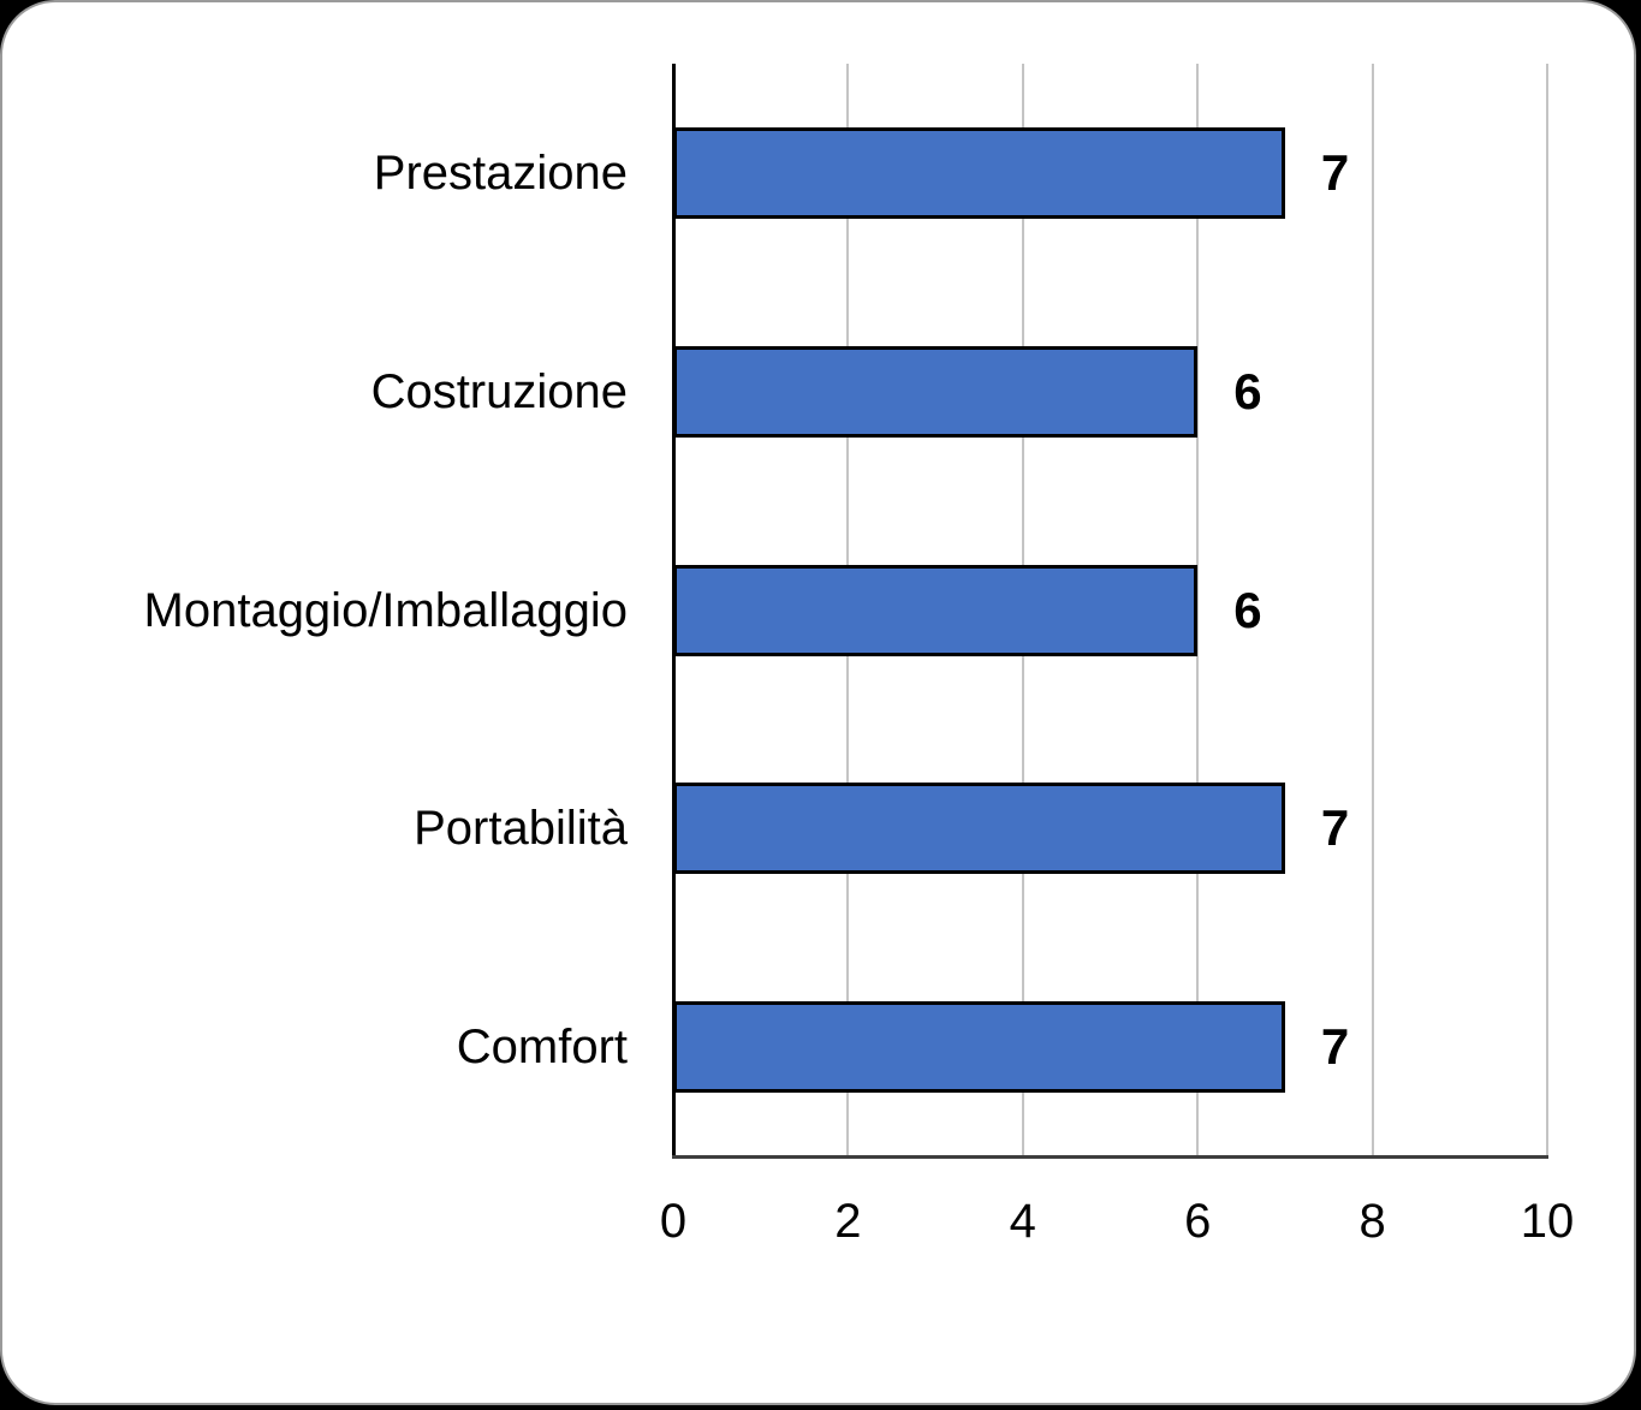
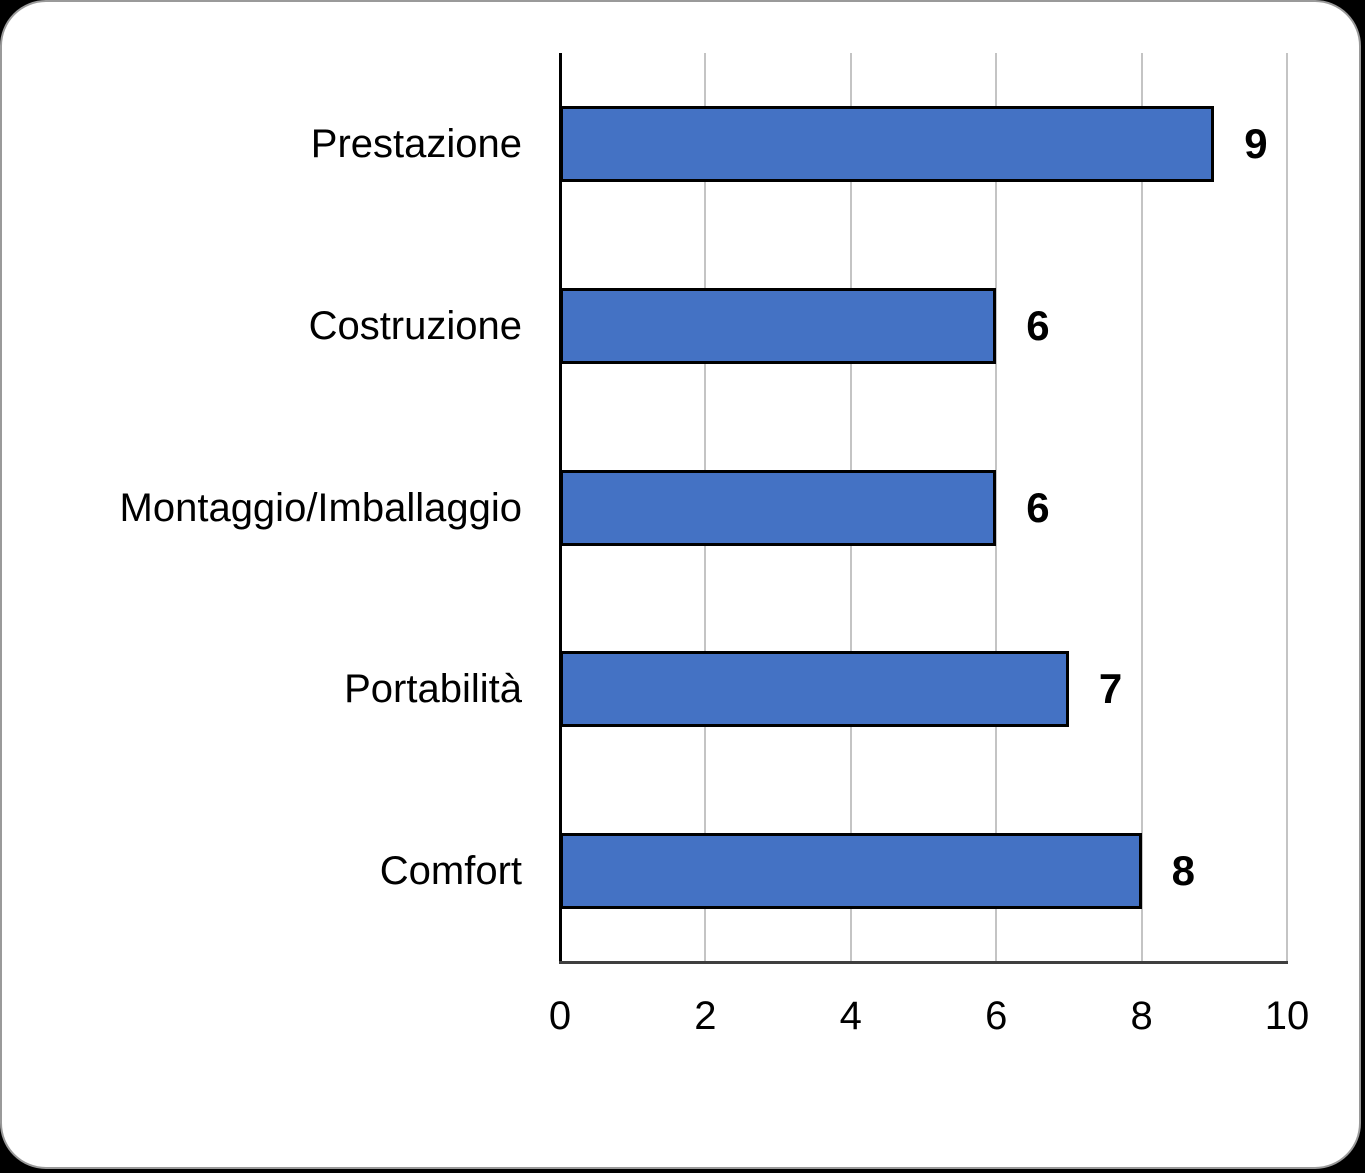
Prestazione: 7 -> 9
Comfort: 7 -> 8
